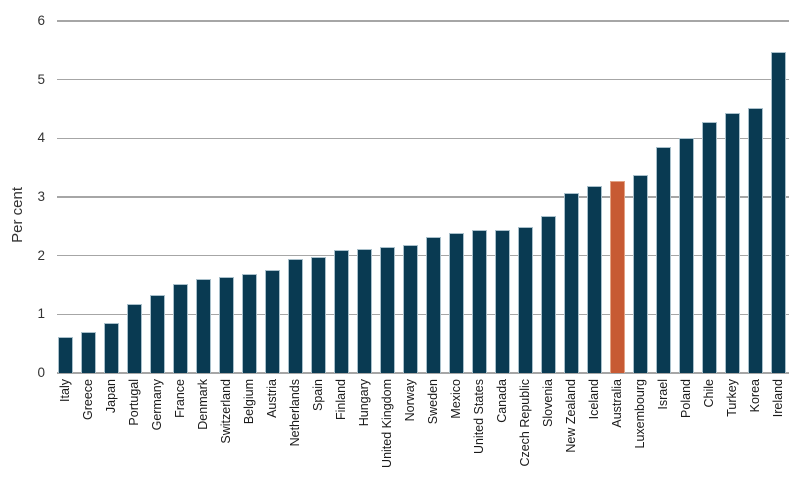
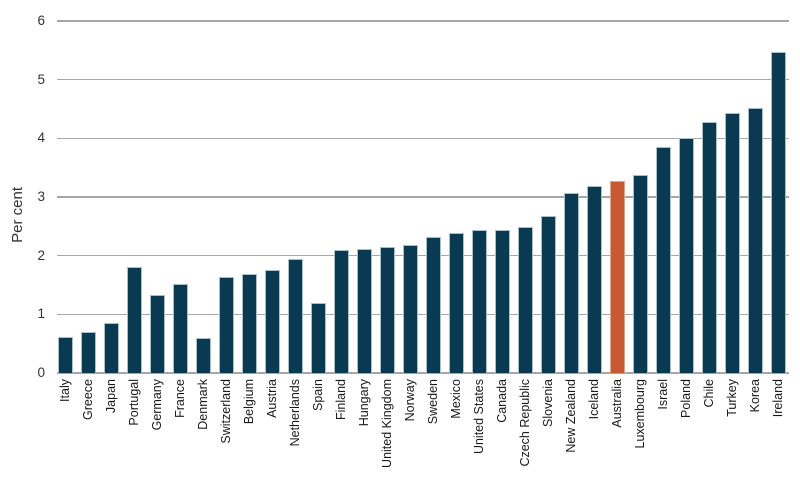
Portugal: 1.2 -> 1.8
Denmark: 1.6 -> 0.6
Spain: 2.0 -> 1.2
